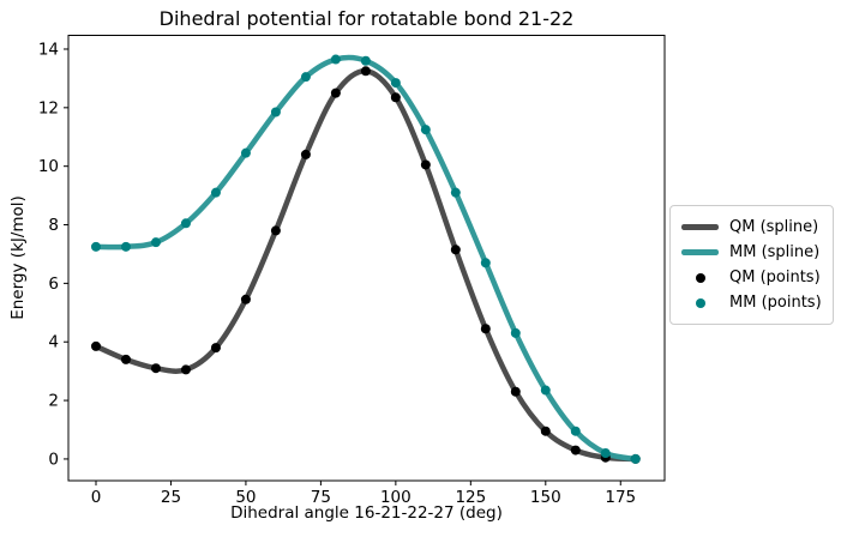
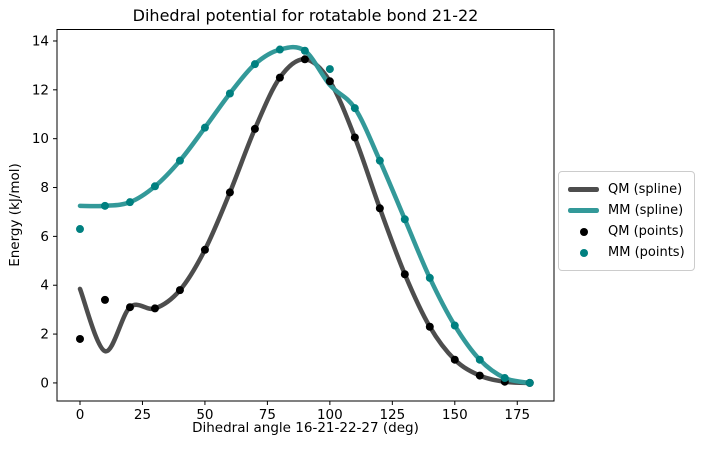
QM (points)/0: 3.9 -> 1.8
MM (points)/0: 7.2 -> 6.3
QM (spline)/10: 3.4 -> 1.3
MM (spline)/100: 12.8 -> 12.2
